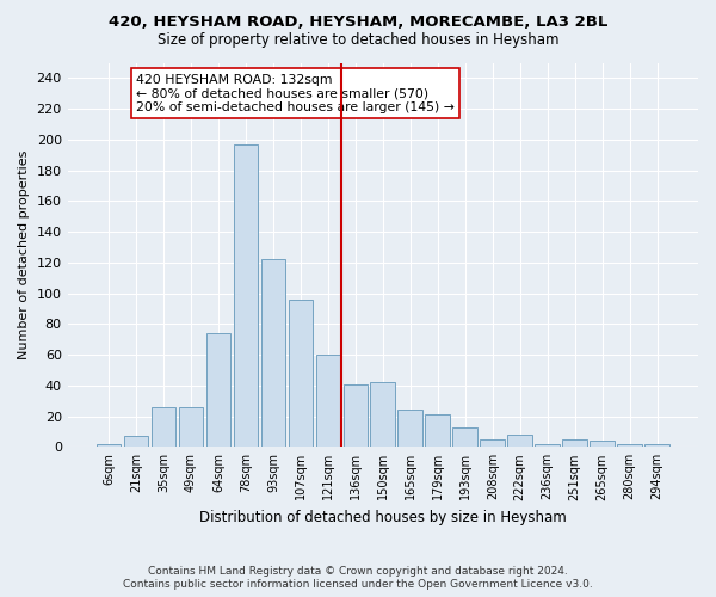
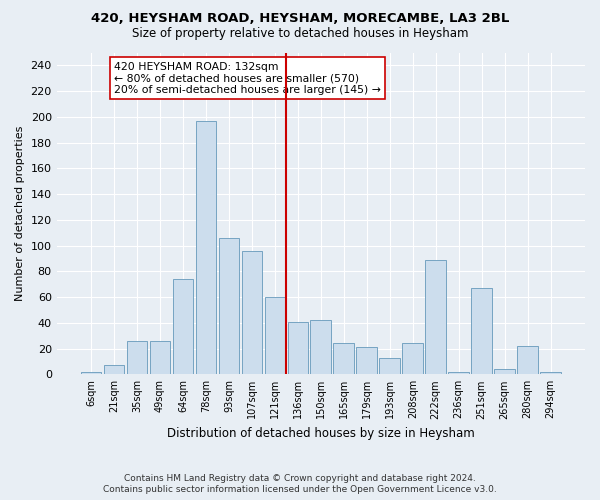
93sqm: 122 -> 106
208sqm: 5 -> 24
222sqm: 8 -> 89
251sqm: 5 -> 67
280sqm: 2 -> 22
